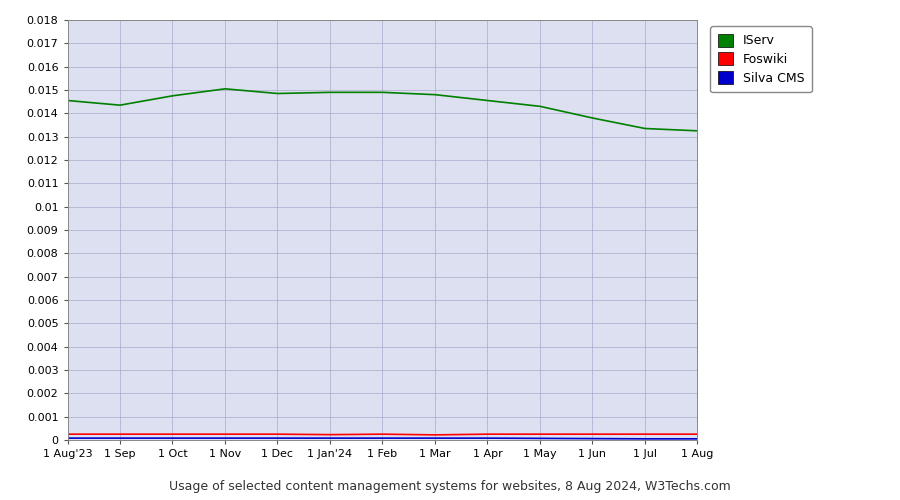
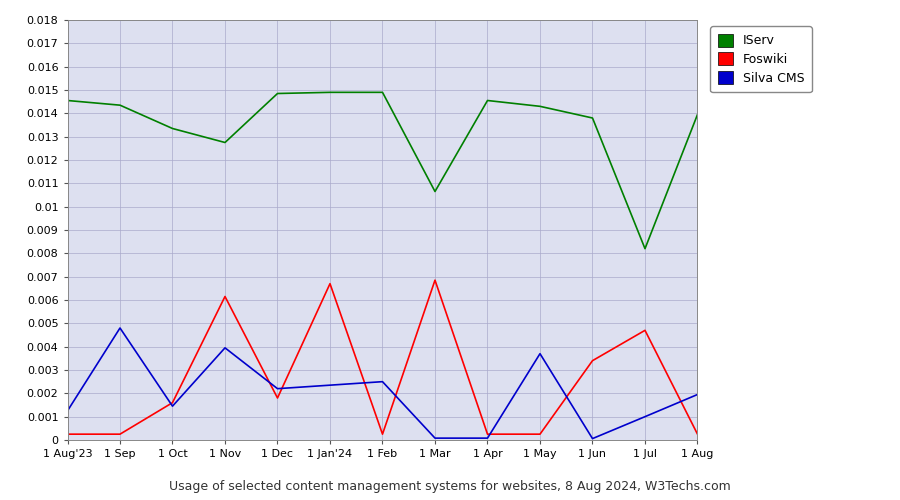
Silva CMS/1 Aug'23: 0.00008 -> 0.00125
Silva CMS/1 Sep: 0.00008 -> 0.00480
IServ/1 Oct: 0.01475 -> 0.01335
Foswiki/1 Oct: 0.00025 -> 0.00160
Silva CMS/1 Oct: 0.00008 -> 0.00145
IServ/1 Nov: 0.01505 -> 0.01275
Foswiki/1 Nov: 0.00025 -> 0.00615
Silva CMS/1 Nov: 0.00008 -> 0.00395
Foswiki/1 Dec: 0.00025 -> 0.00180
Silva CMS/1 Dec: 0.00008 -> 0.00220
Foswiki/1 Jan'24: 0.00023 -> 0.00670
Silva CMS/1 Jan'24: 0.00008 -> 0.00235
Silva CMS/1 Feb: 0.00008 -> 0.00250
IServ/1 Mar: 0.01480 -> 0.01065
Foswiki/1 Mar: 0.00022 -> 0.00685
Silva CMS/1 May: 0.00007 -> 0.00370
Foswiki/1 Jun: 0.00025 -> 0.00340
IServ/1 Jul: 0.01335 -> 0.00820
Foswiki/1 Jul: 0.00025 -> 0.00470
Silva CMS/1 Jul: 0.00005 -> 0.00100
IServ/1 Aug: 0.01325 -> 0.01395
Silva CMS/1 Aug: 0.00005 -> 0.00195
